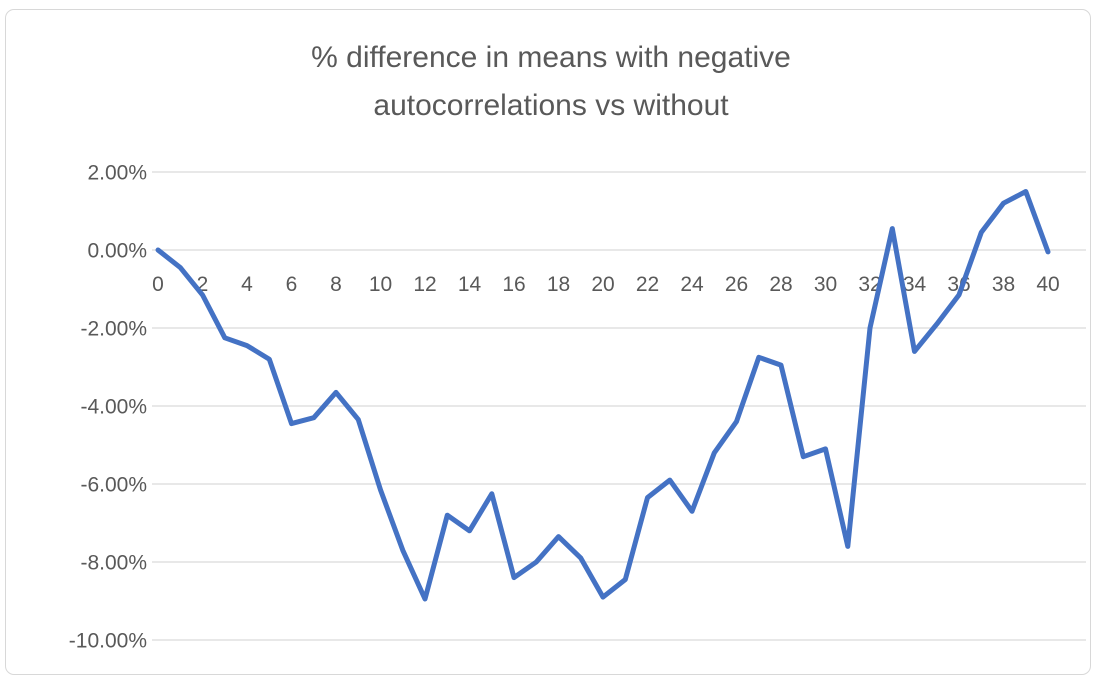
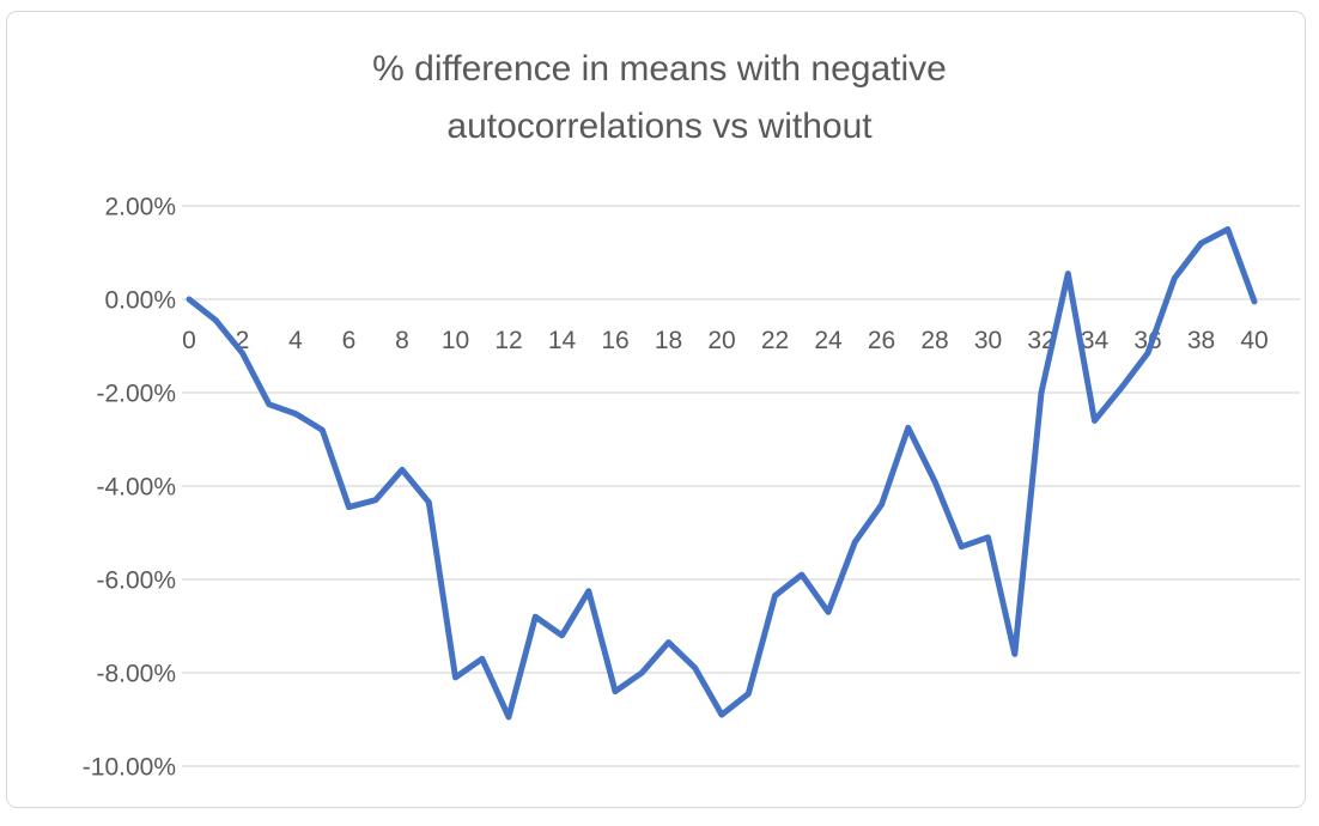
10: -6.2% -> -8.1%
28: -3.0% -> -3.9%
